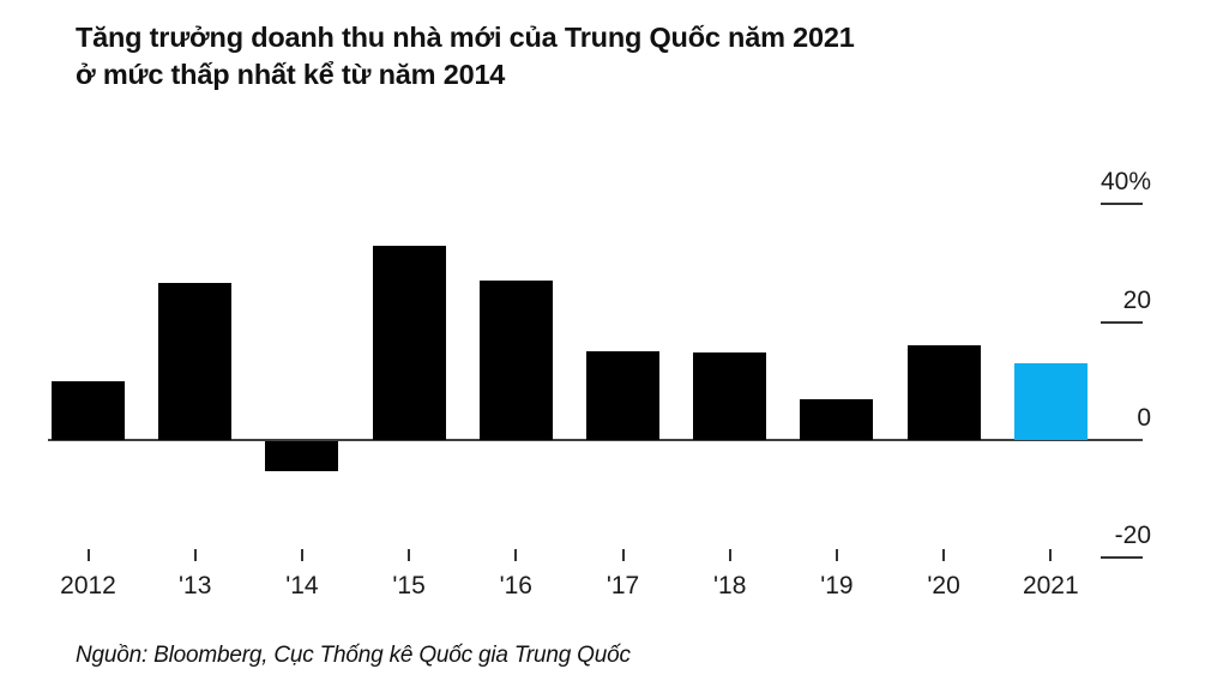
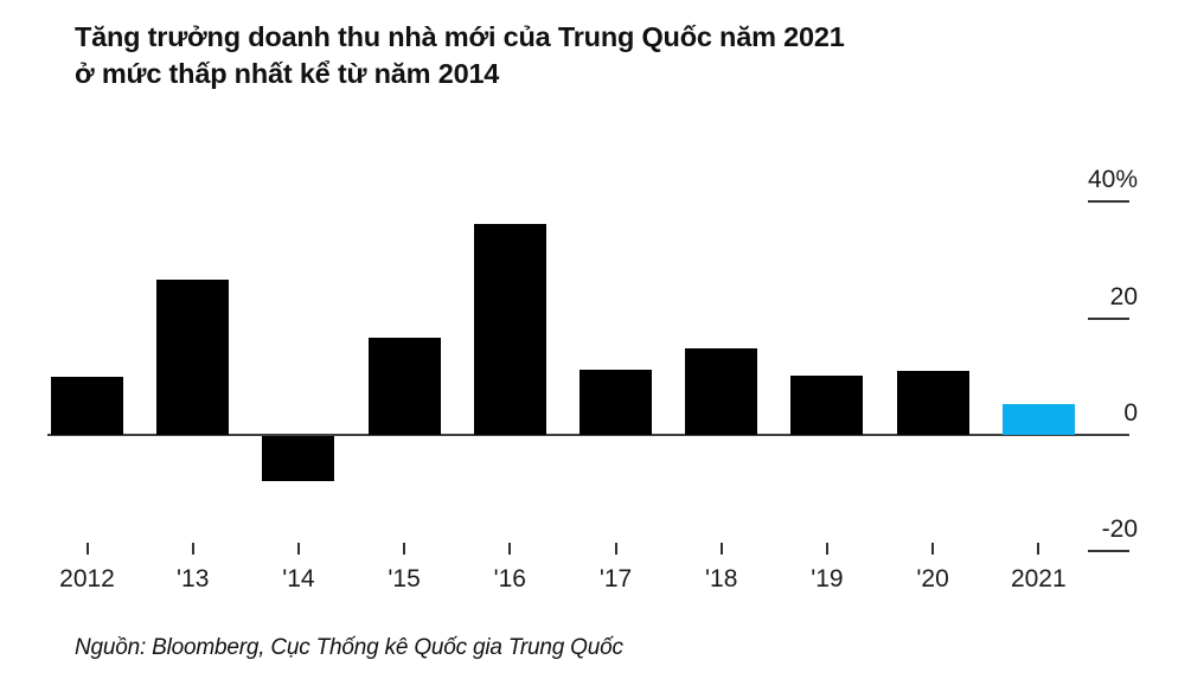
'14: -5% -> -8%
'15: 33% -> 17%
'16: 27% -> 36%
'17: 15% -> 11%
'19: 7% -> 10%
'20: 16% -> 11%
2021: 13% -> 5%
